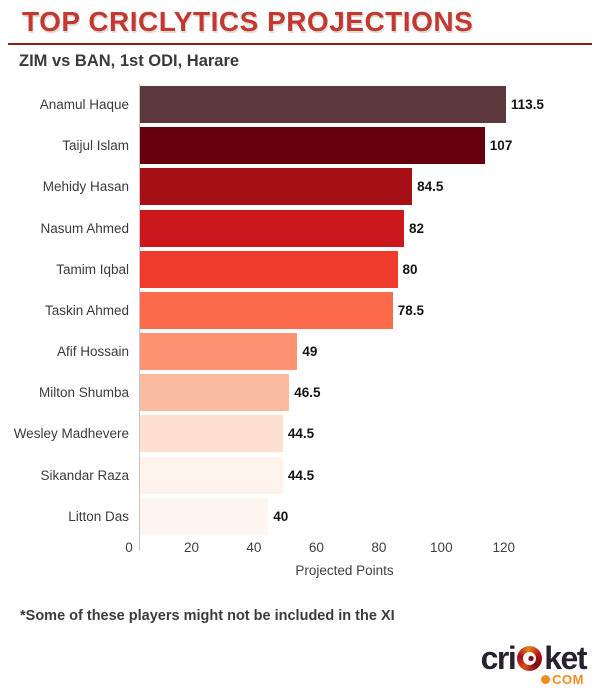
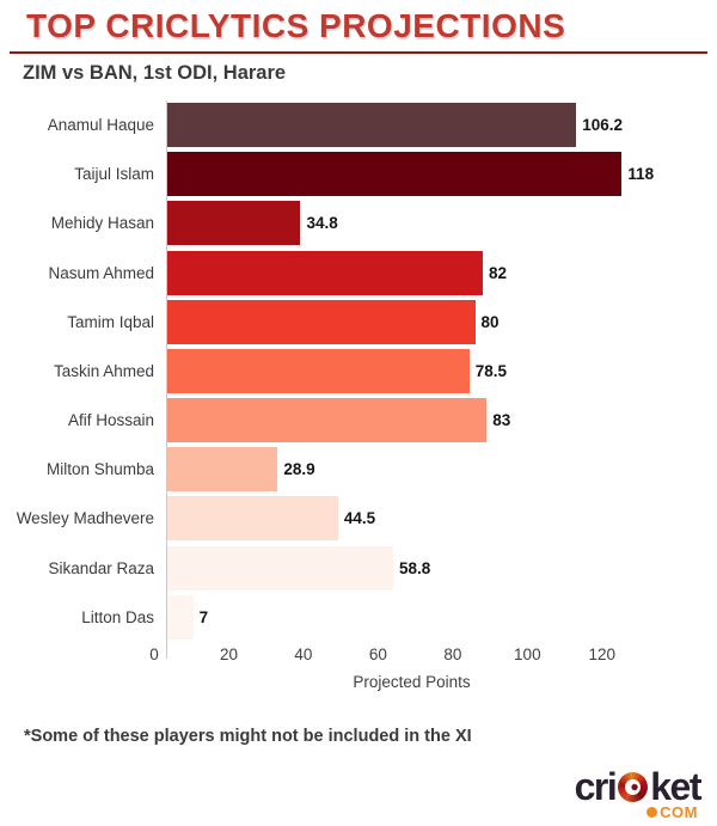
Anamul Haque: 113.5 -> 106.2
Taijul Islam: 107 -> 118
Mehidy Hasan: 84.5 -> 34.8
Afif Hossain: 49 -> 83
Milton Shumba: 46.5 -> 28.9
Sikandar Raza: 44.5 -> 58.8
Litton Das: 40 -> 7
